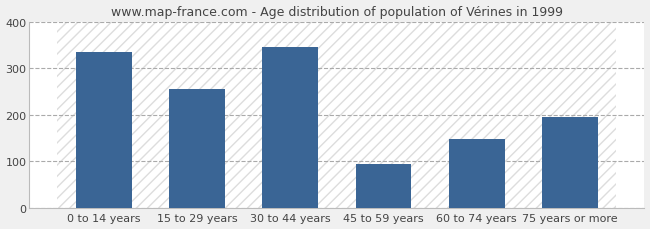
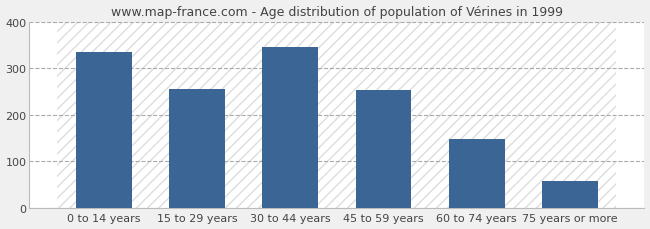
45 to 59 years: 95 -> 252
75 years or more: 195 -> 58
